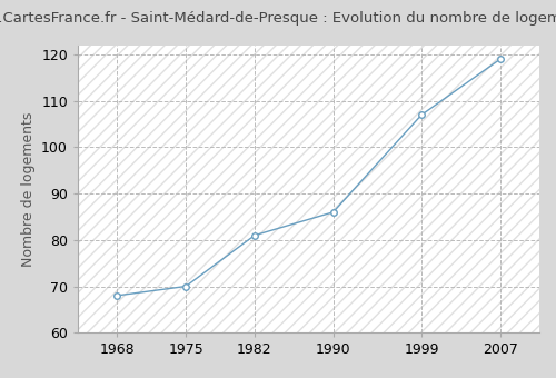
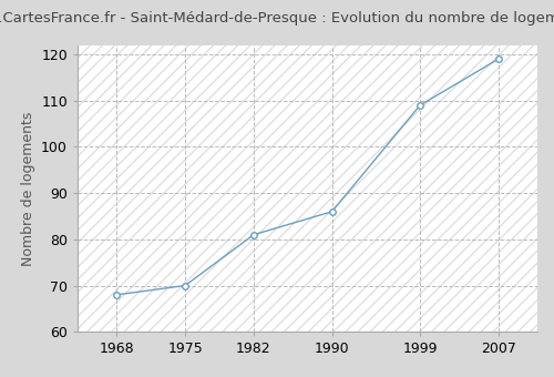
1999: 107 -> 109
